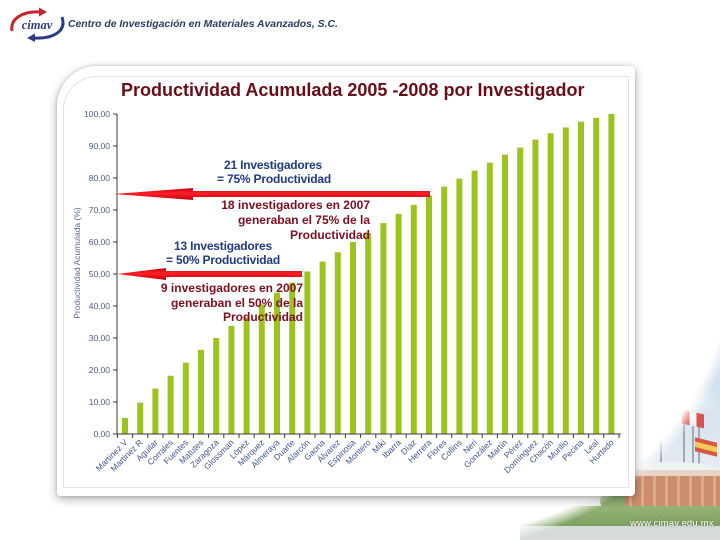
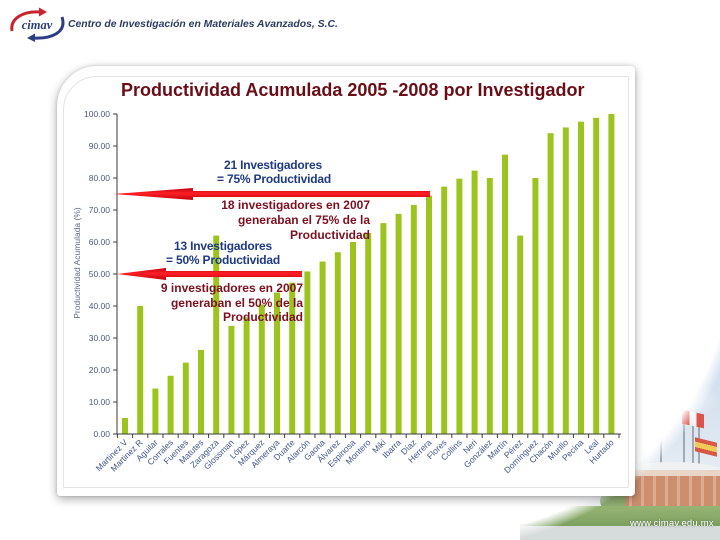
Martinez R: 10 -> 40
Zaragoza: 30 -> 62
González: 85 -> 80
Pérez: 90 -> 62
Domínguez: 92 -> 80
